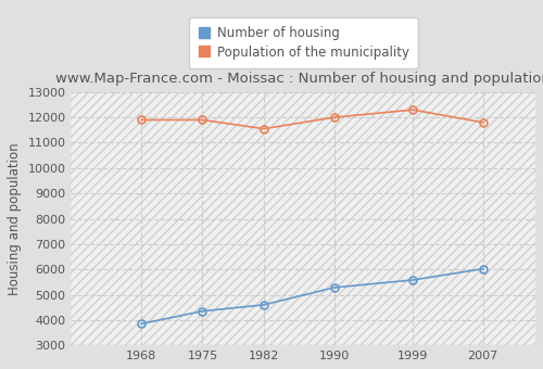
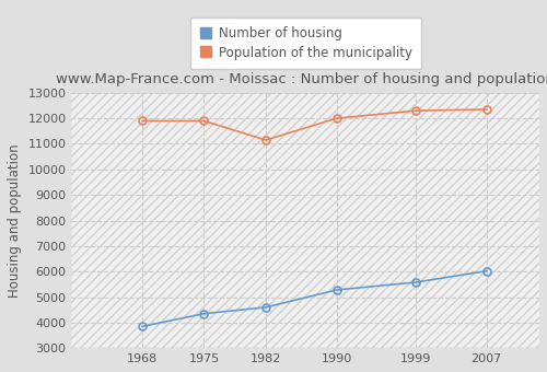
Population of the municipality/1982: 11550 -> 11150
Population of the municipality/2007: 11800 -> 12350
